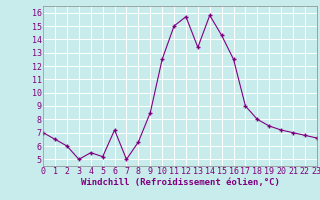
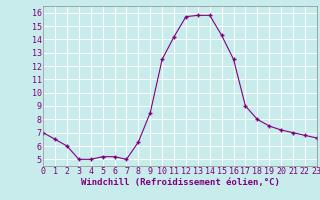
4: 5.5 -> 5.0
6: 7.2 -> 5.2
11: 15.0 -> 14.2
13: 13.4 -> 15.8
